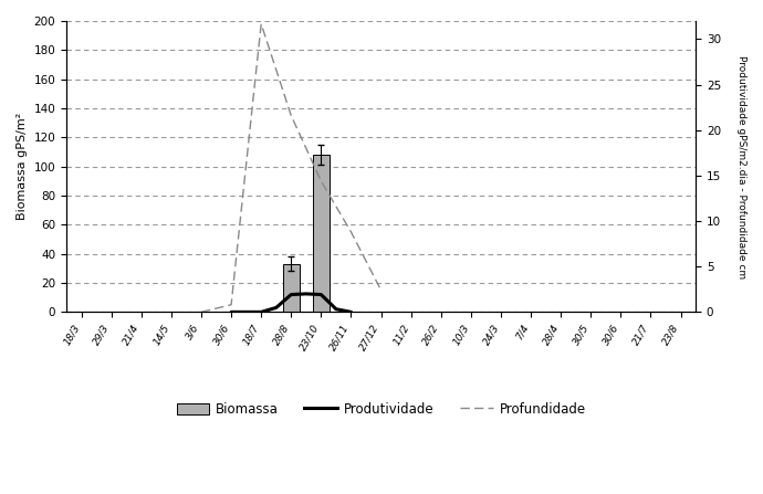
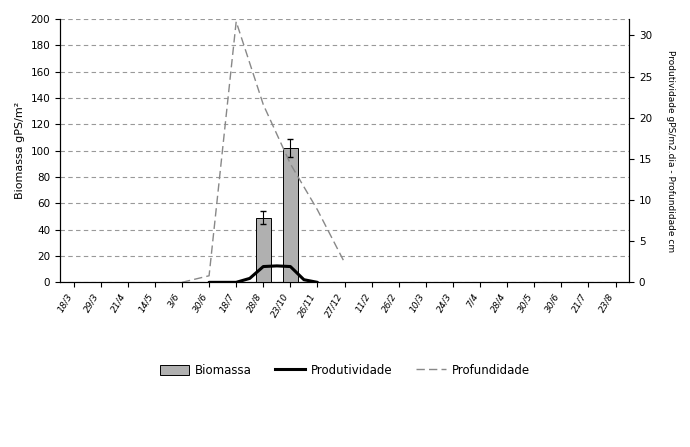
Biomassa/28/8: 33 -> 49
Biomassa/23/10: 108 -> 102
